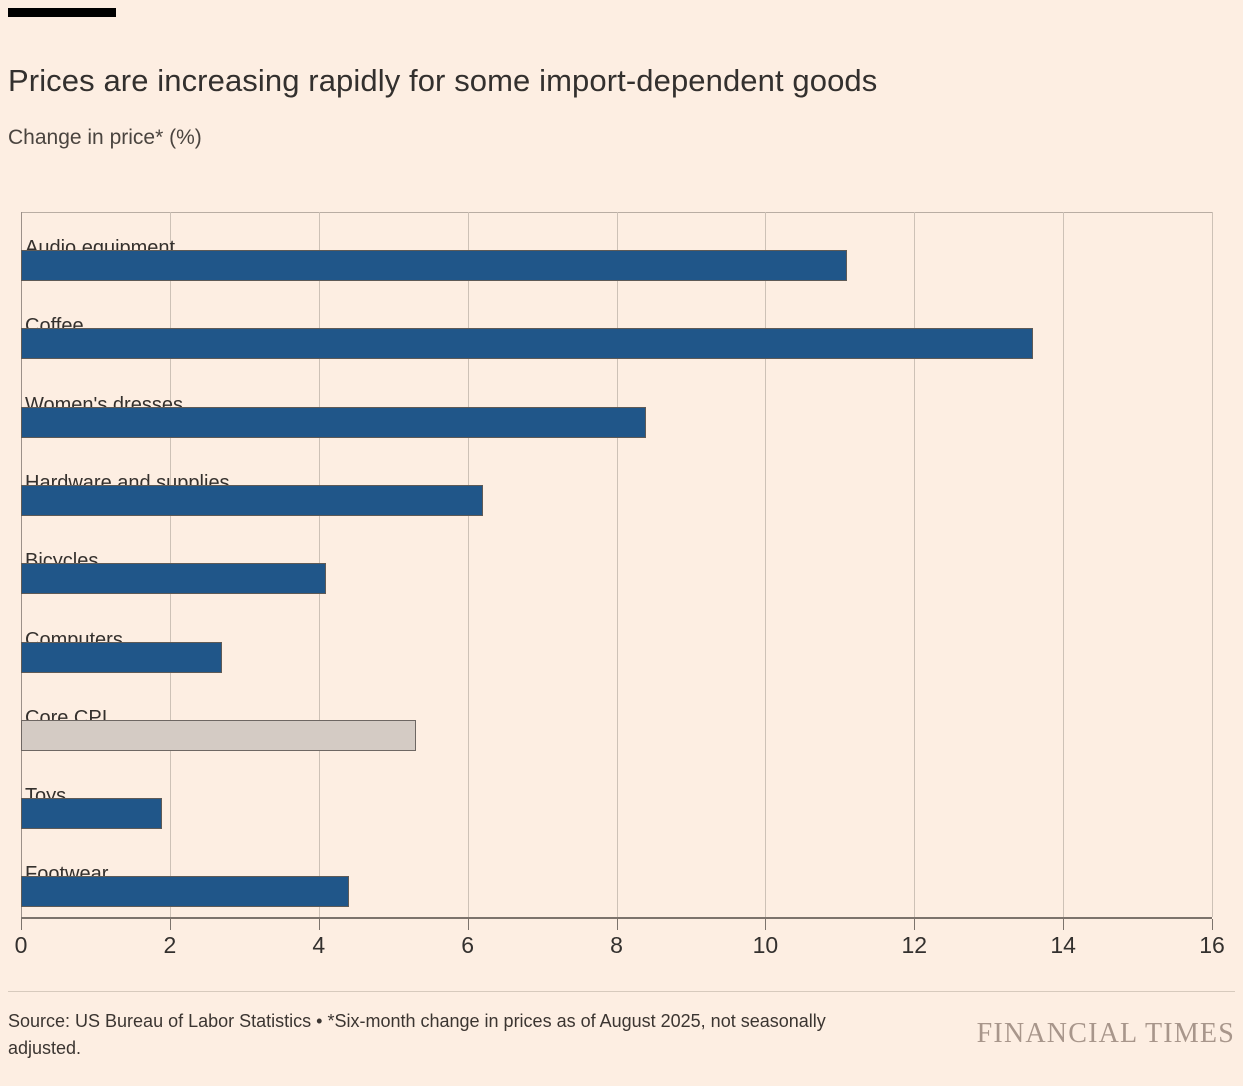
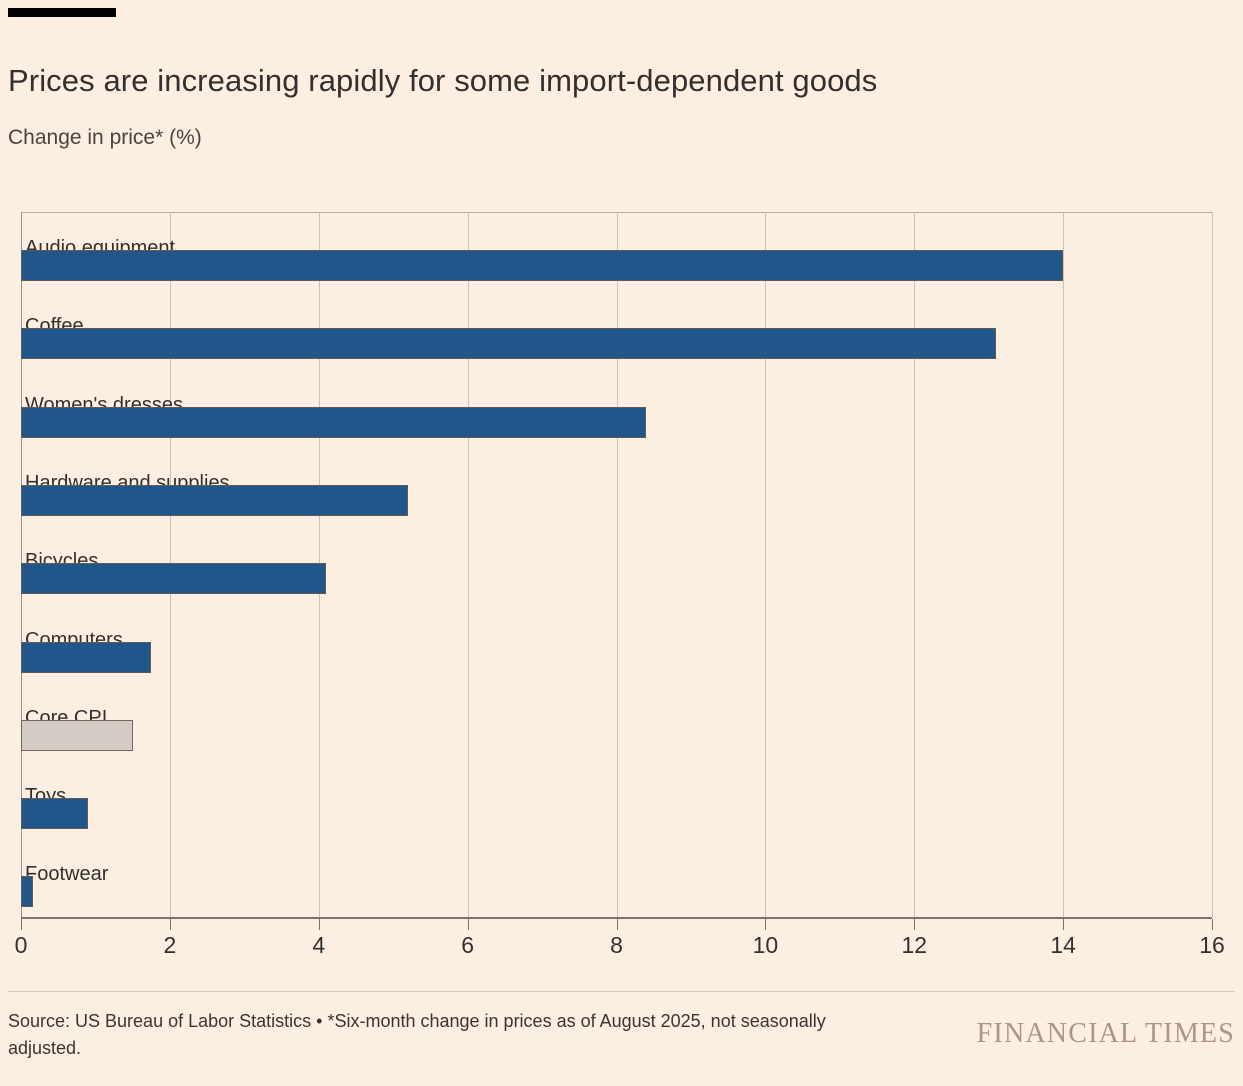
Audio equipment: 11.1 -> 14.0
Coffee: 13.6 -> 13.1
Hardware and supplies: 6.2 -> 5.2
Computers: 2.7 -> 1.8
Core CPI: 5.3 -> 1.5
Toys: 1.9 -> 0.9
Footwear: 4.4 -> 0.2
